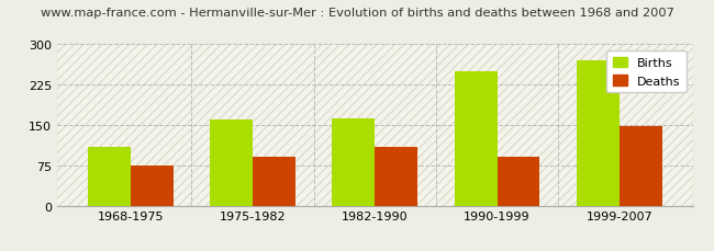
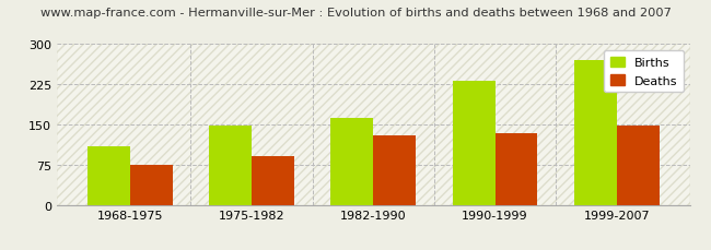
Births/1975-1982: 160 -> 148
Deaths/1982-1990: 110 -> 130
Births/1990-1999: 250 -> 232
Deaths/1990-1999: 90 -> 133
